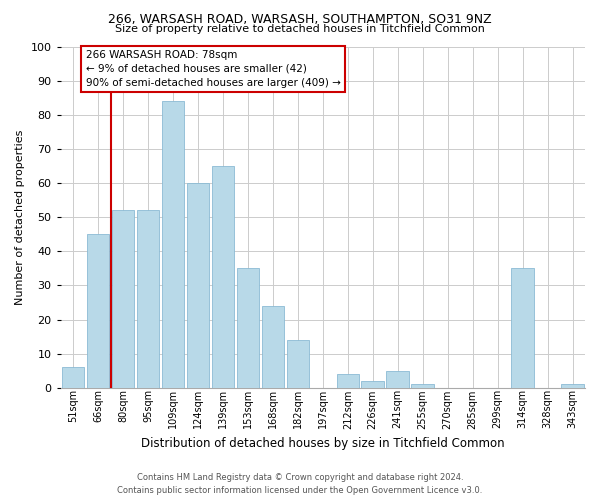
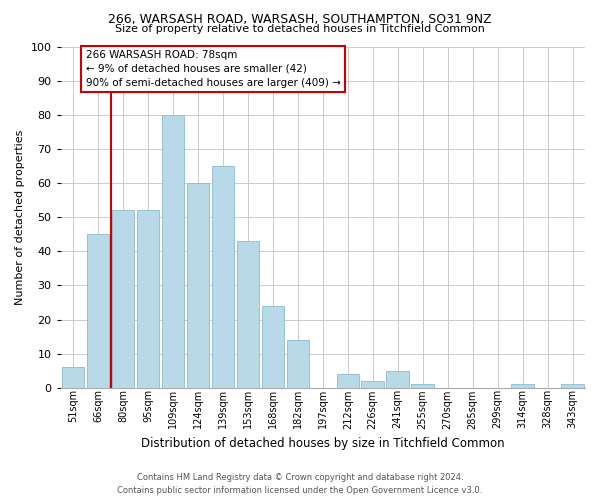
109sqm: 84 -> 80
153sqm: 35 -> 43
314sqm: 35 -> 1
